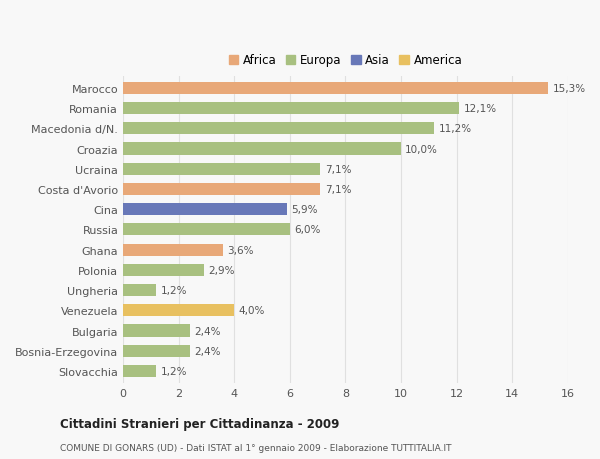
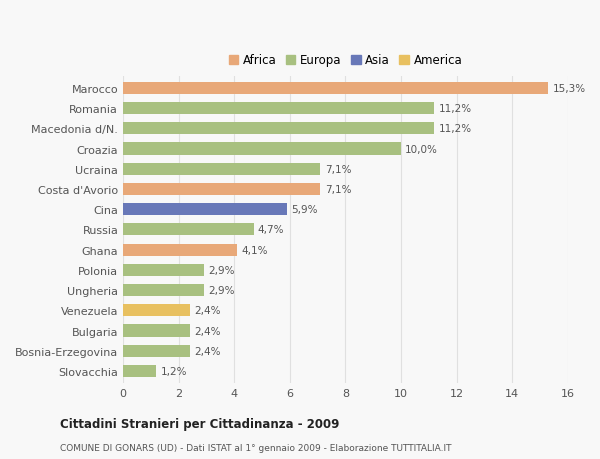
Romania: 12,1% -> 11,2%
Russia: 6,0% -> 4,7%
Ghana: 3,6% -> 4,1%
Ungheria: 1,2% -> 2,9%
Venezuela: 4,0% -> 2,4%
